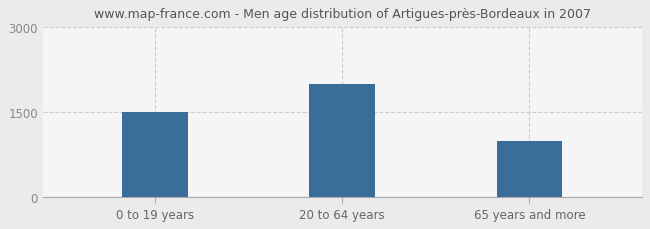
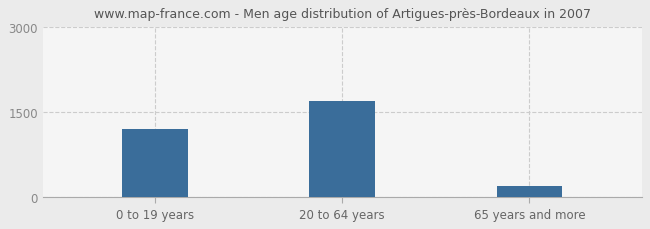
0 to 19 years: 1500 -> 1200
20 to 64 years: 2000 -> 1700
65 years and more: 1000 -> 200
